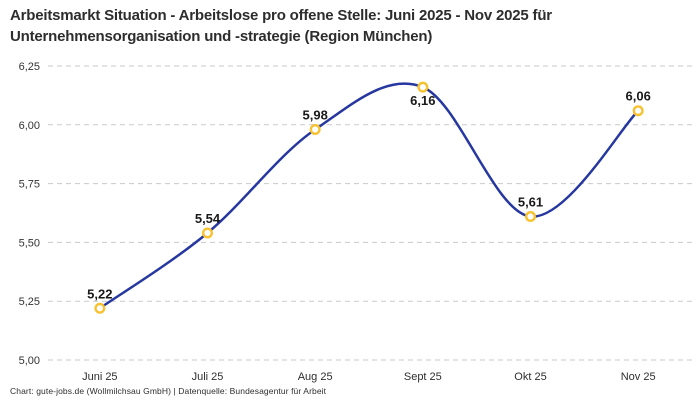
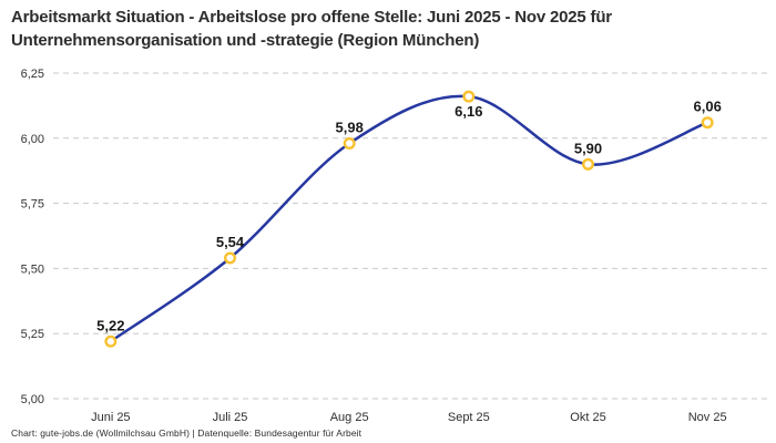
Okt 25: 5,61 -> 5,90
